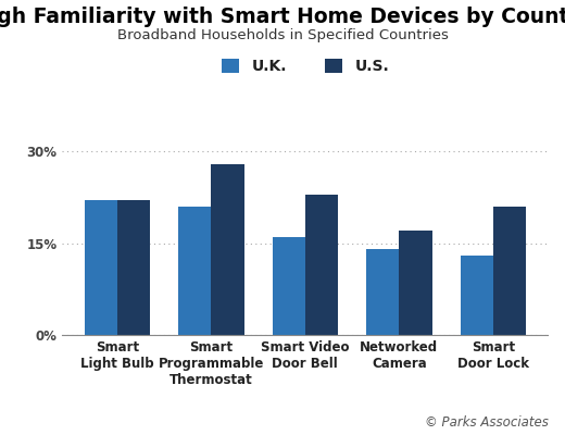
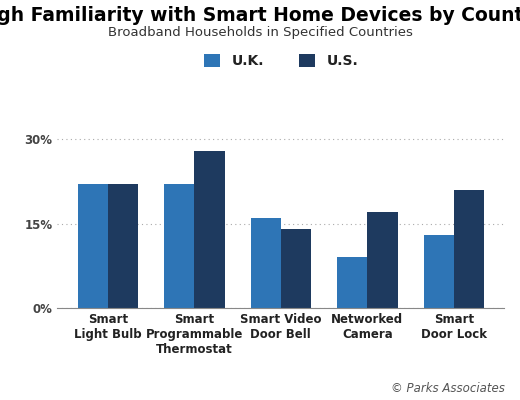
U.K./Smart Programmable Thermostat: 21% -> 22%
U.S./Smart Video Door Bell: 23% -> 14%
U.K./Networked Camera: 14% -> 9%
